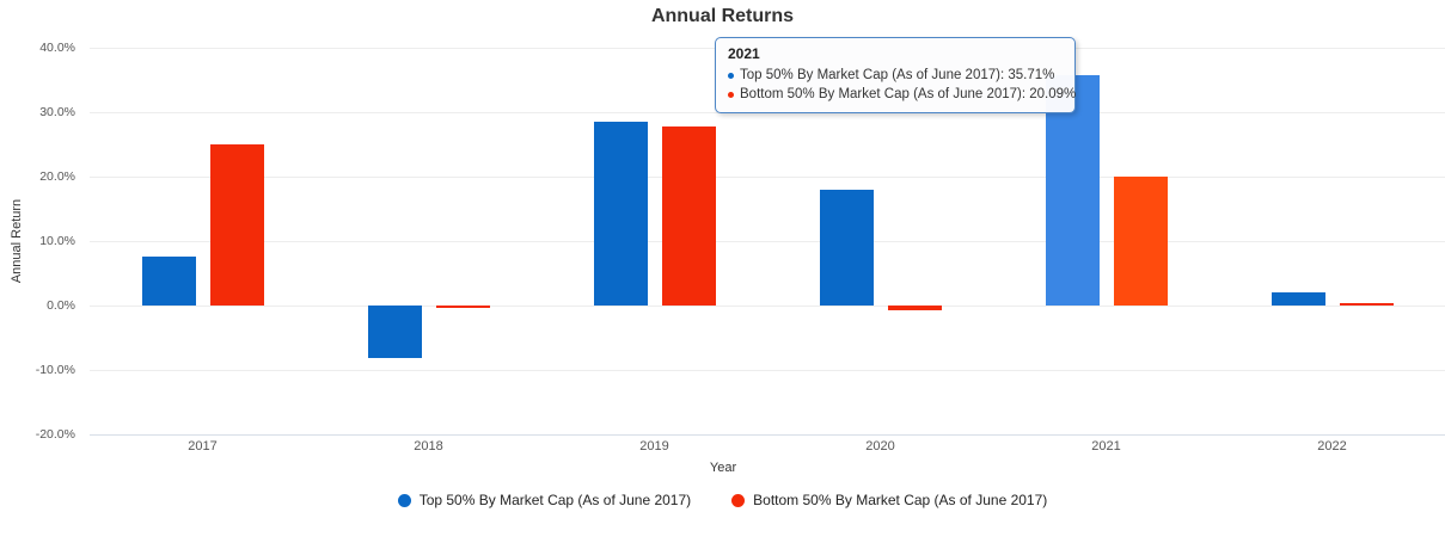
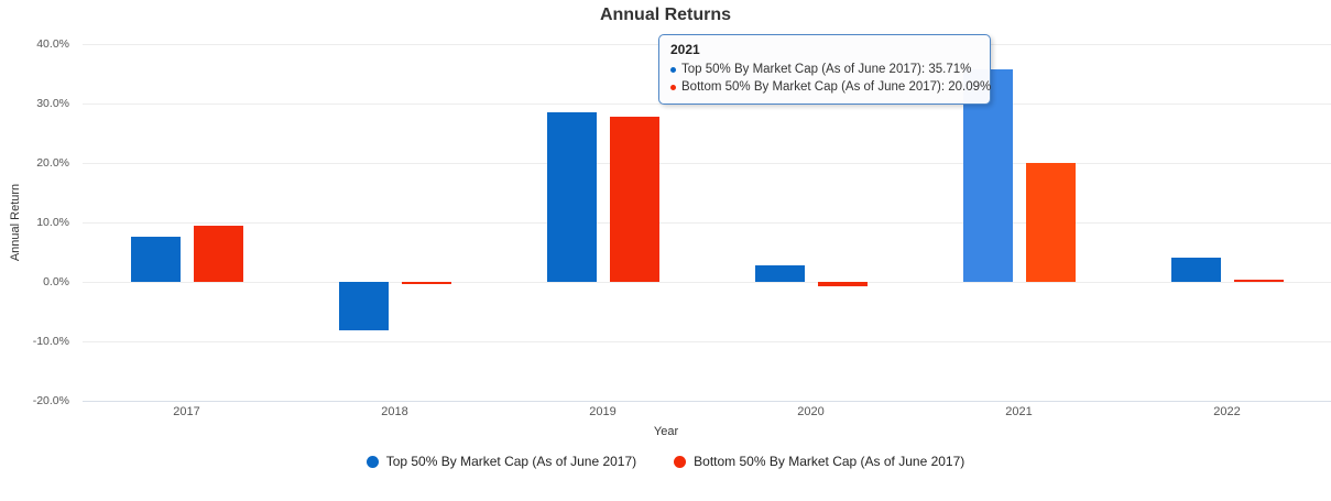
Bottom 50% By Market Cap (As of June 2017)/2017: 25% -> 10%
Top 50% By Market Cap (As of June 2017)/2020: 18% -> 3%
Top 50% By Market Cap (As of June 2017)/2022: 2% -> 4%
